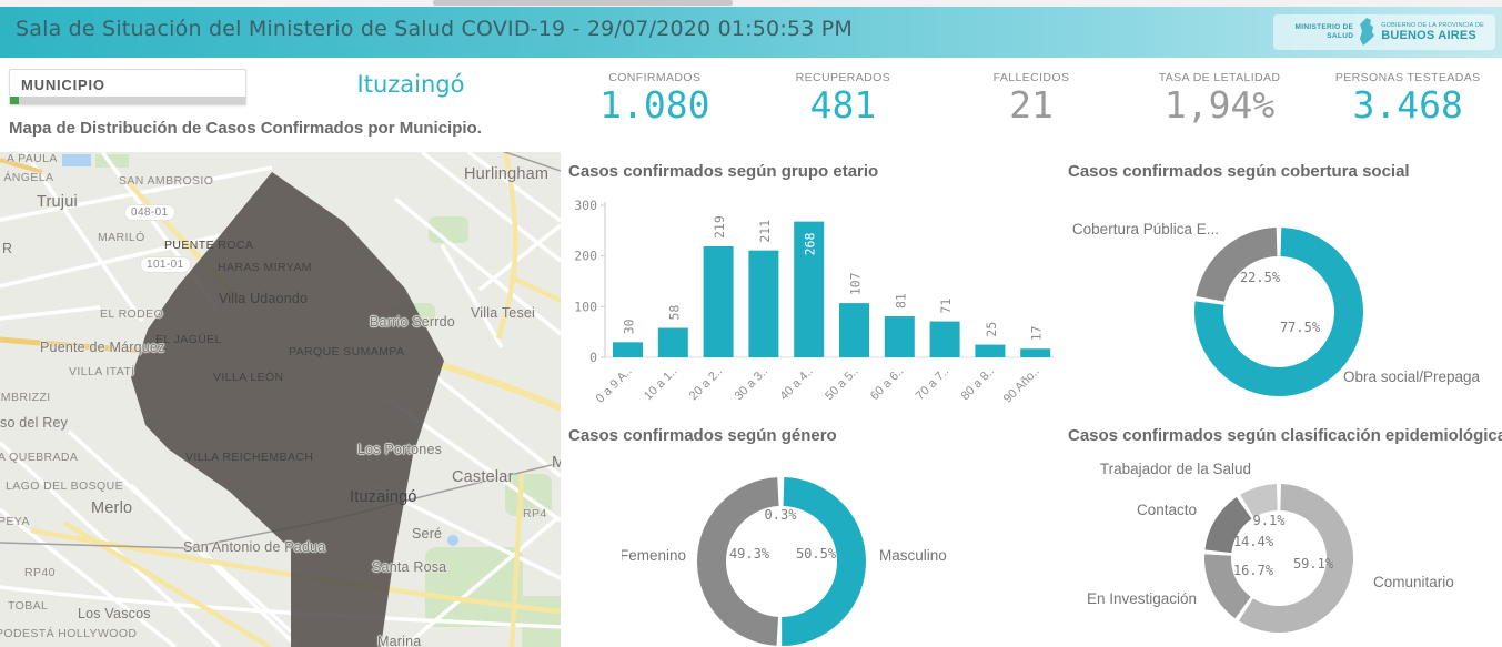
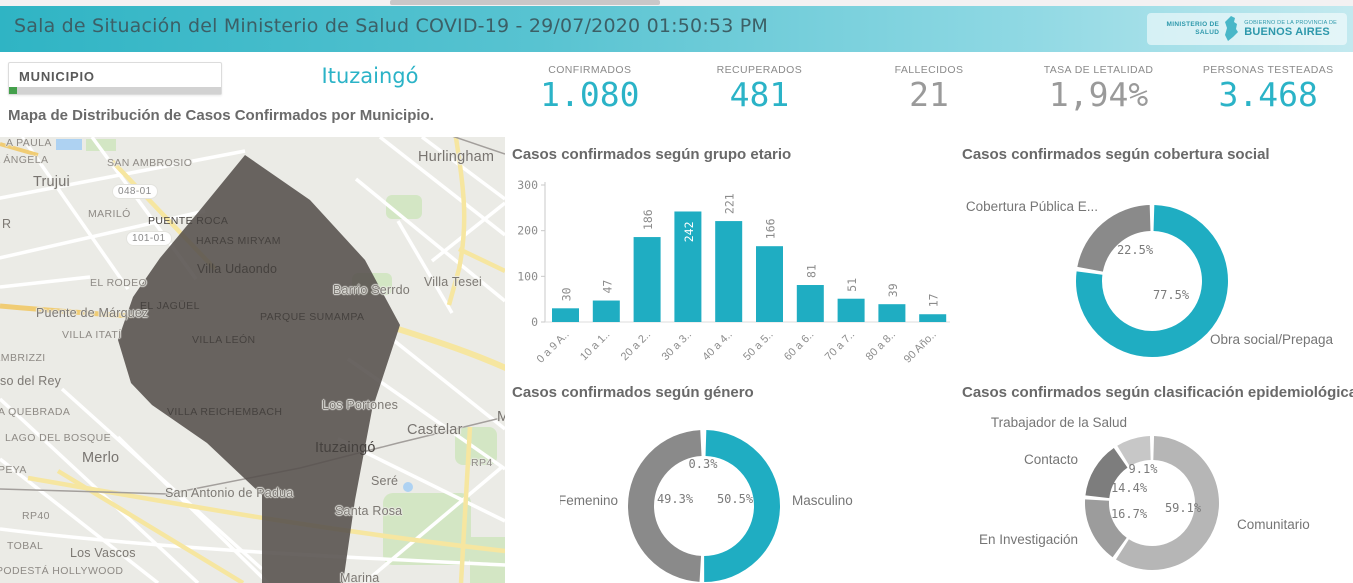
Casos confirmados según grupo etario/10 a 1..: 58 -> 47
Casos confirmados según grupo etario/20 a 2..: 219 -> 186
Casos confirmados según grupo etario/30 a 3..: 211 -> 242
Casos confirmados según grupo etario/40 a 4..: 268 -> 221
Casos confirmados según grupo etario/50 a 5..: 107 -> 166
Casos confirmados según grupo etario/70 a 7..: 71 -> 51
Casos confirmados según grupo etario/80 a 8..: 25 -> 39
